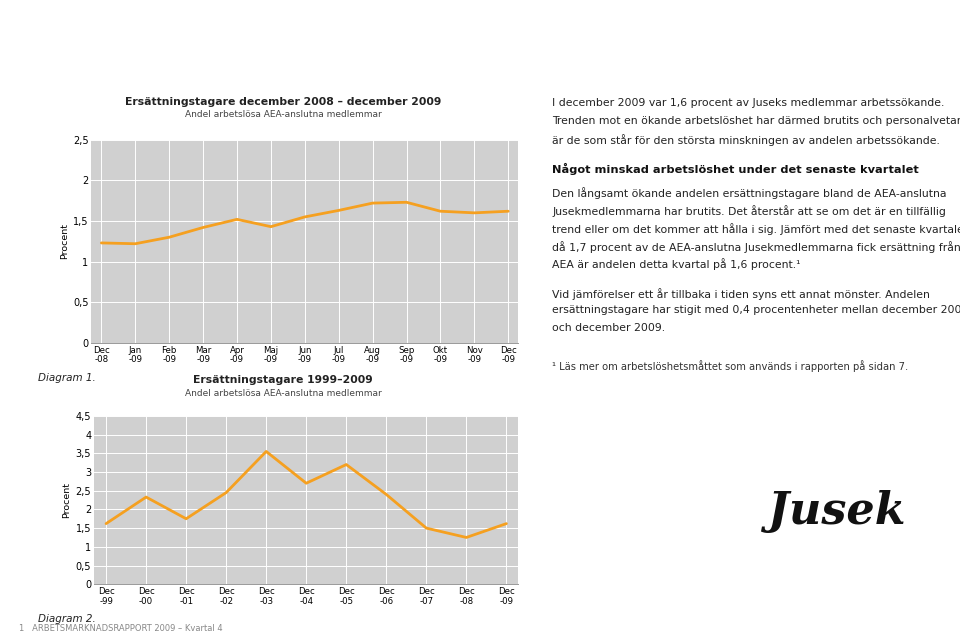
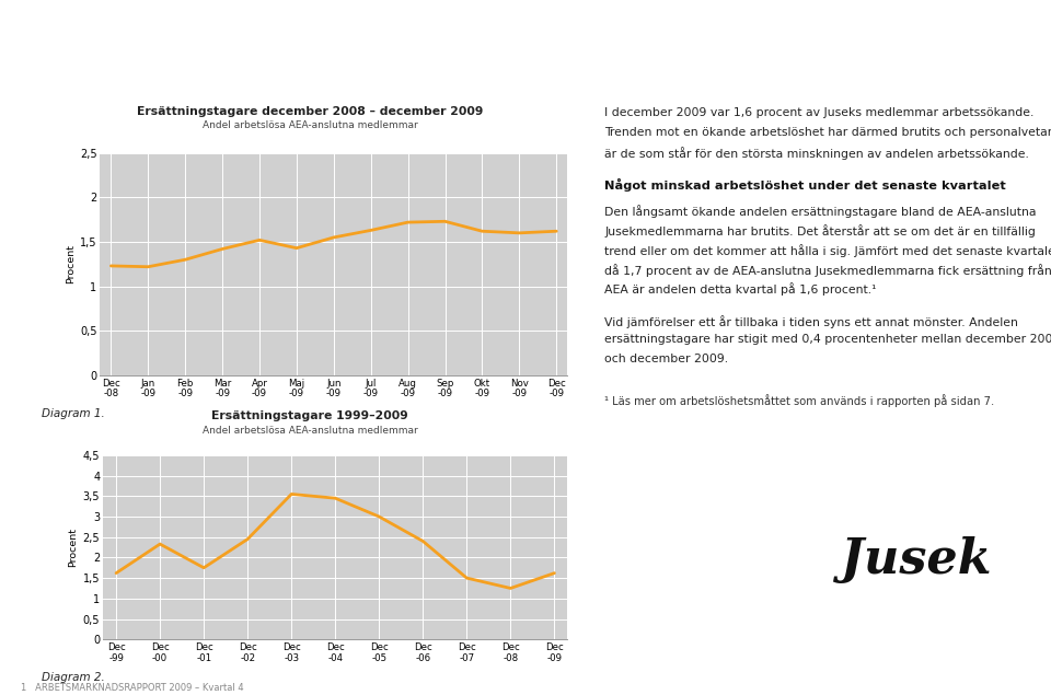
Dec -04: 2,70 -> 3,45
Dec -05: 3,20 -> 3,00
